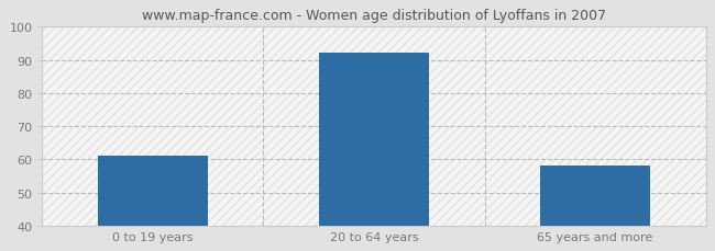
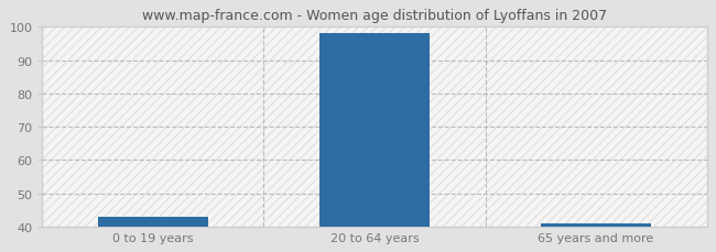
0 to 19 years: 61 -> 43
20 to 64 years: 92 -> 98
65 years and more: 58 -> 41
